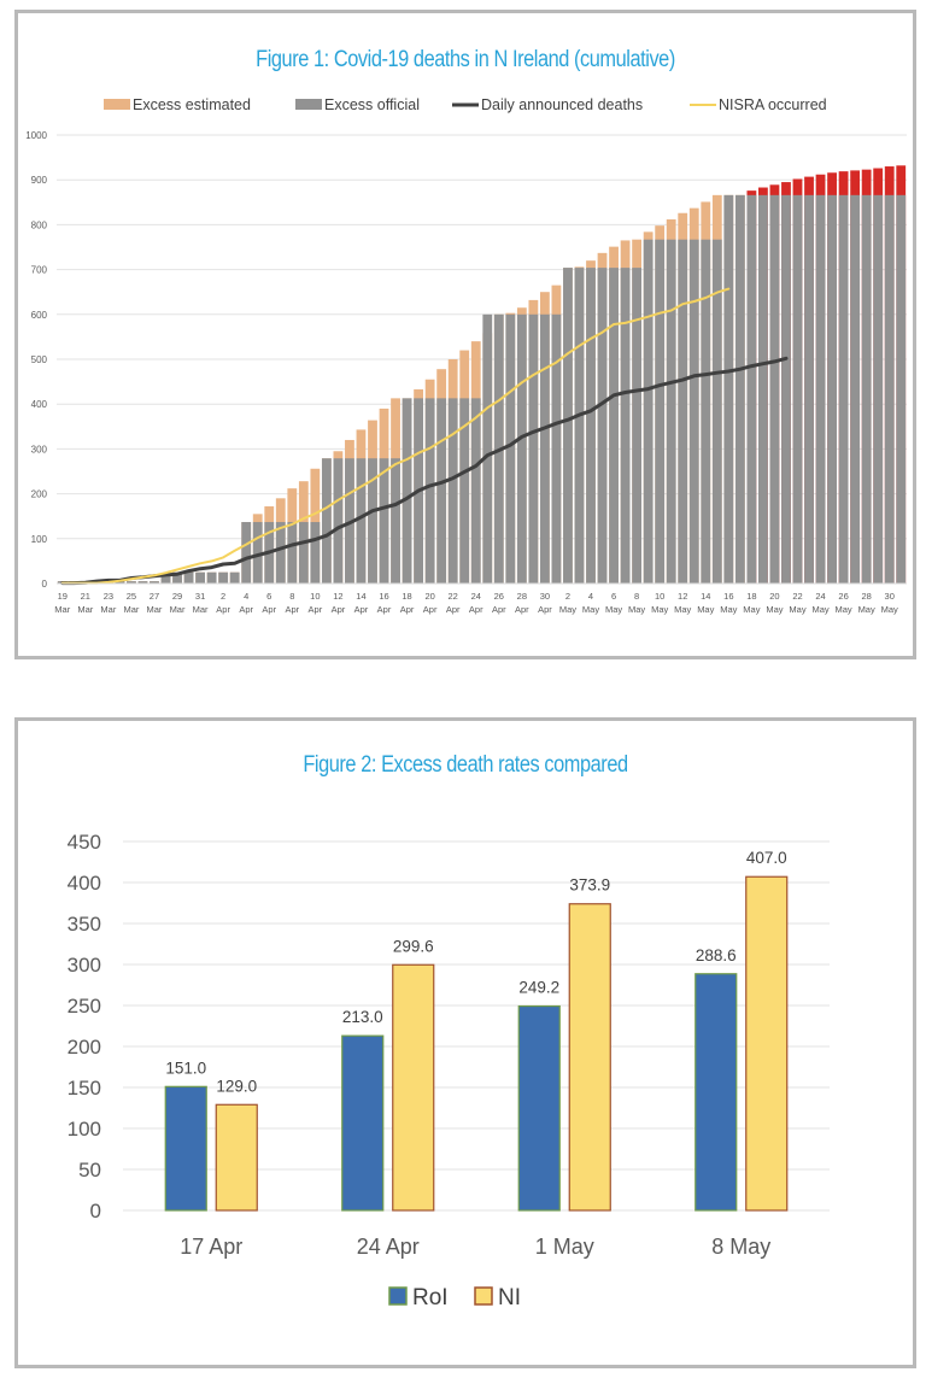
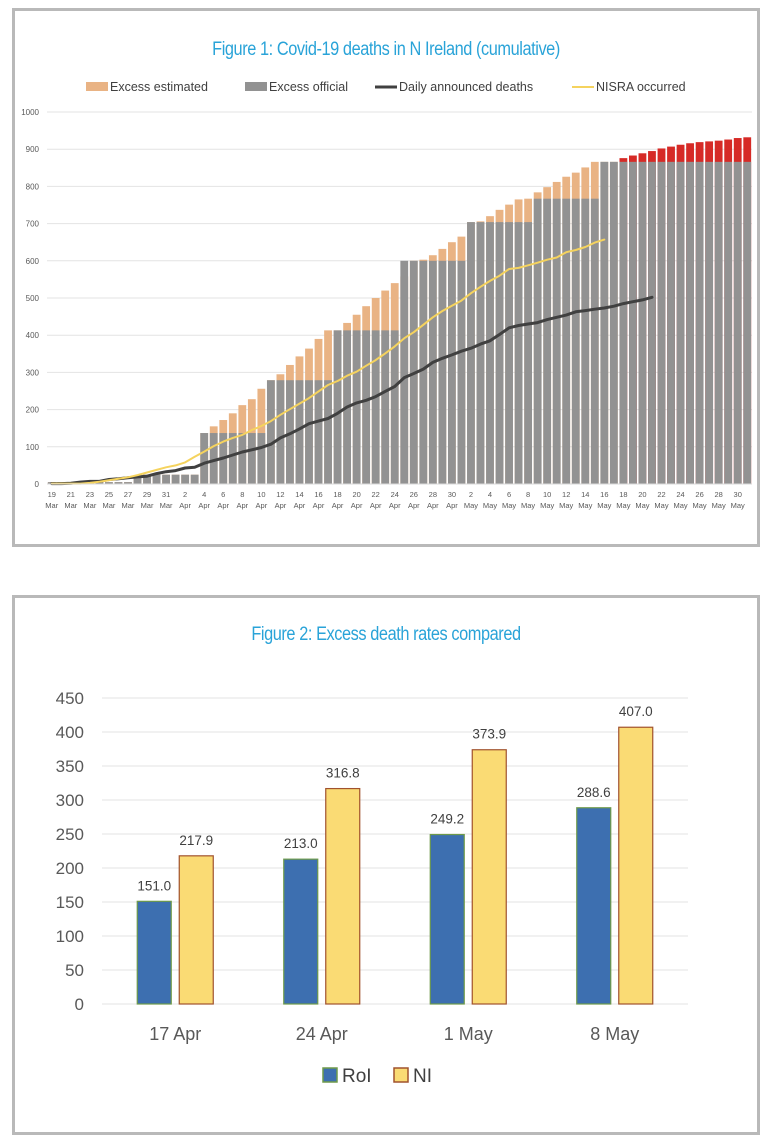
Figure 2: Excess death rates compared/NI/17 Apr: 129.0 -> 217.9
Figure 2: Excess death rates compared/NI/24 Apr: 299.6 -> 316.8
